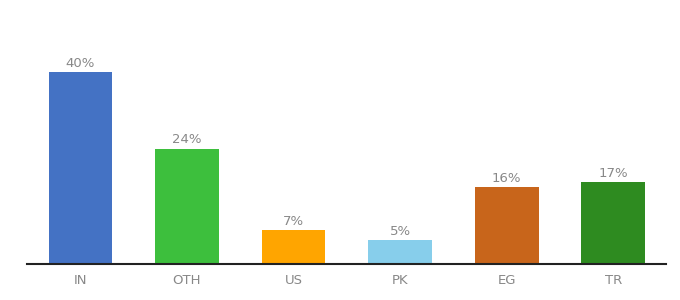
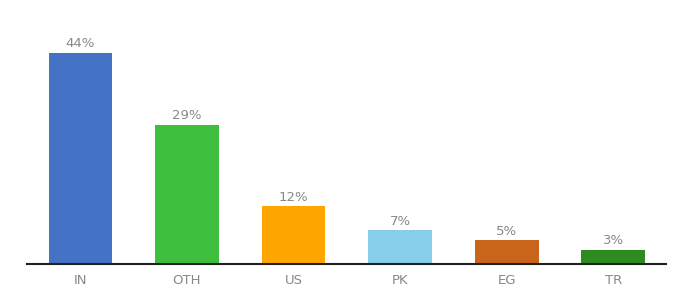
IN: 40% -> 44%
OTH: 24% -> 29%
US: 7% -> 12%
PK: 5% -> 7%
EG: 16% -> 5%
TR: 17% -> 3%
